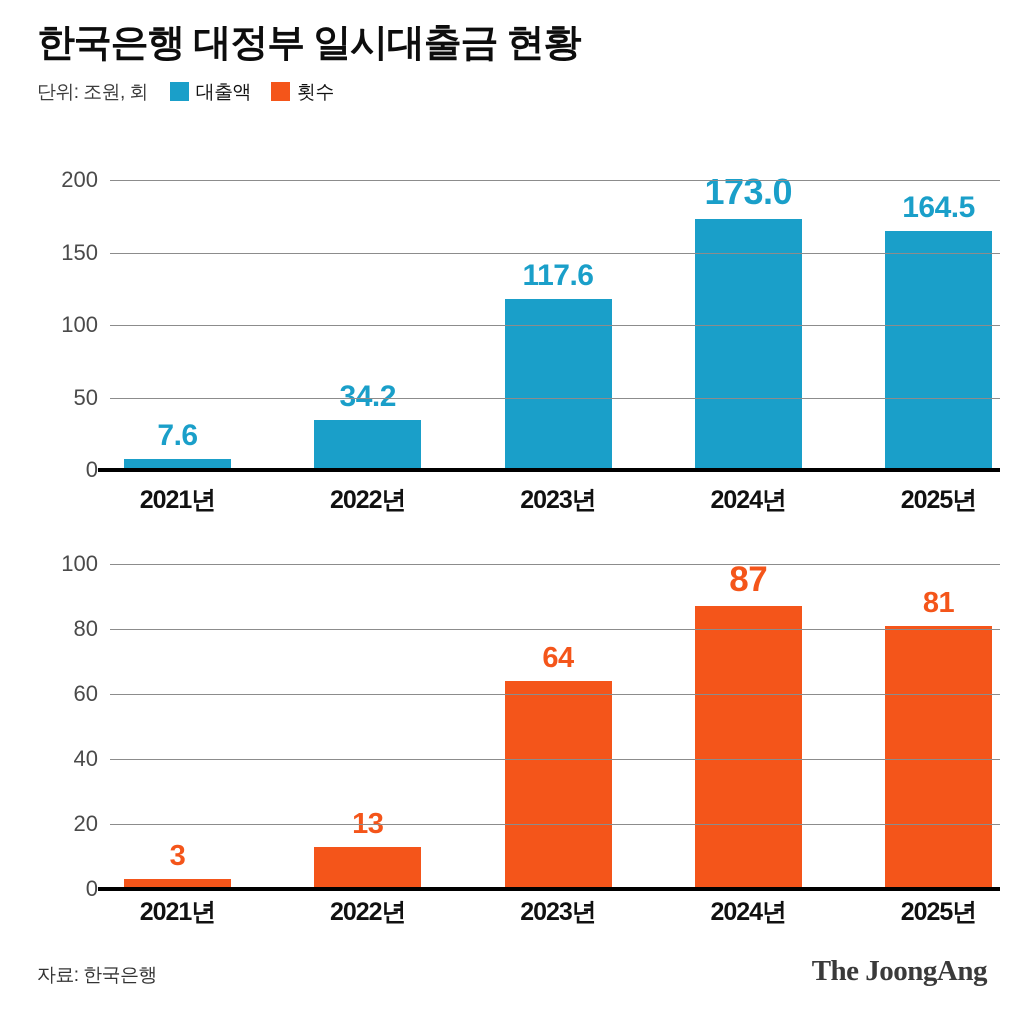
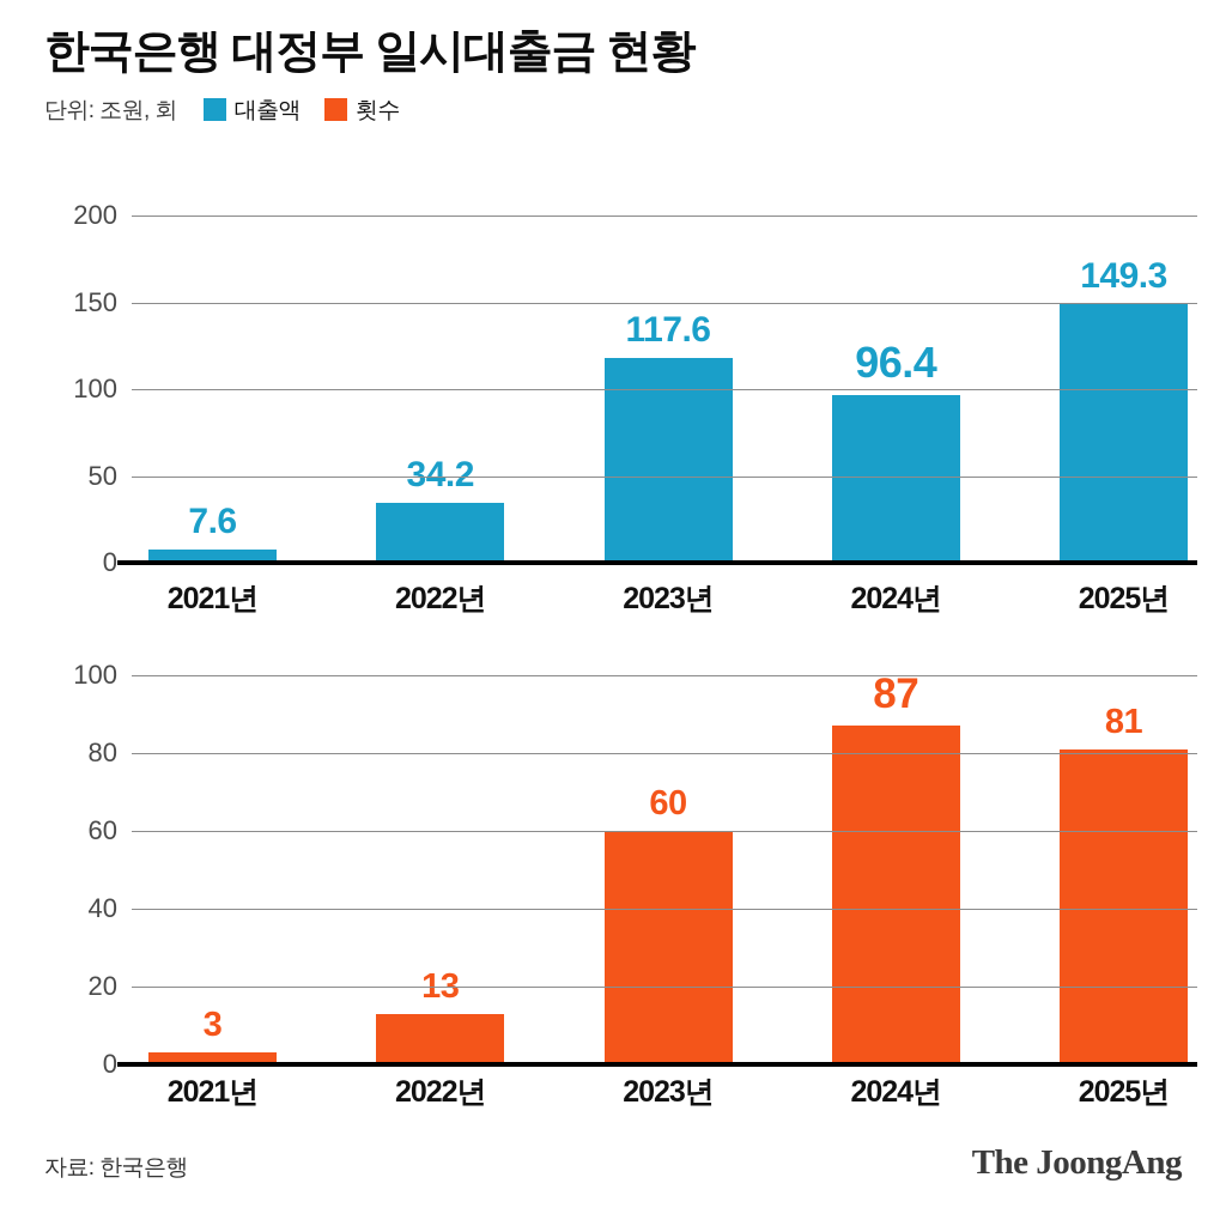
대출액/2024년: 173.0 -> 96.4
대출액/2025년: 164.5 -> 149.3
횟수/2023년: 64 -> 60
